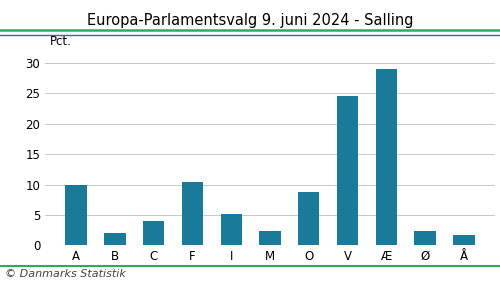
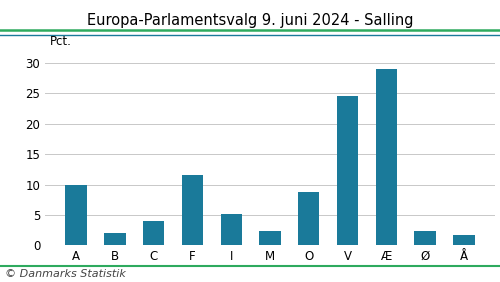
F: 10.4 -> 11.5
